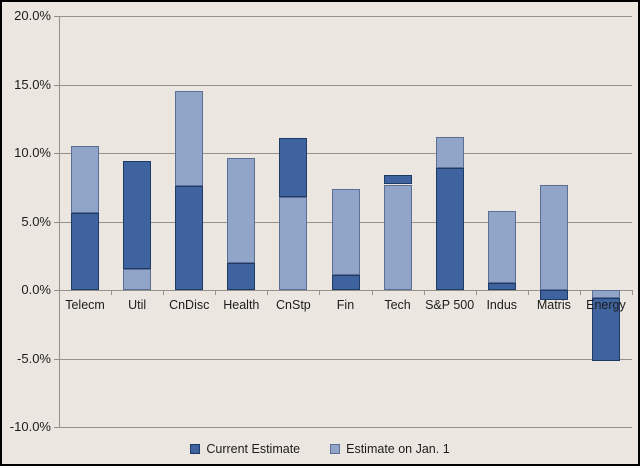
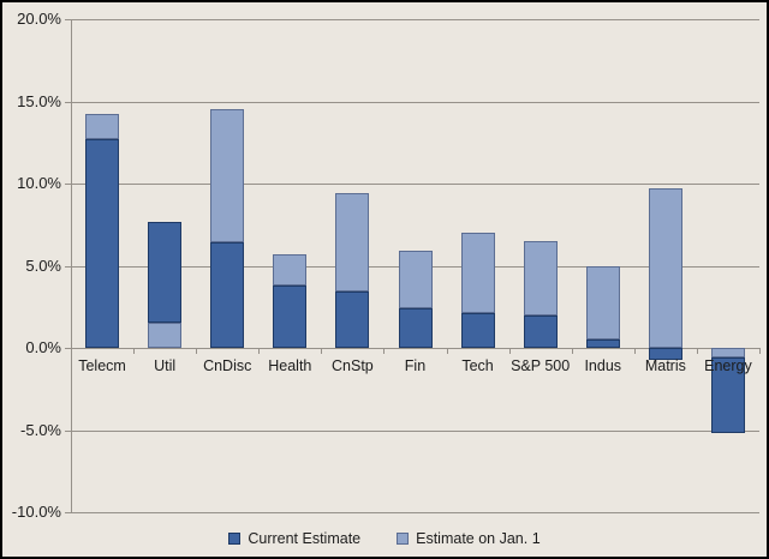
Current Estimate/Telecm: 5.6% -> 12.7%
Estimate on Jan. 1/Telecm: 10.5% -> 14.2%
Current Estimate/Util: 9.4% -> 7.7%
Current Estimate/CnDisc: 7.6% -> 6.4%
Current Estimate/Health: 2.0% -> 3.8%
Estimate on Jan. 1/Health: 9.6% -> 5.7%
Current Estimate/CnStp: 11.1% -> 3.4%
Estimate on Jan. 1/CnStp: 6.8% -> 9.4%
Current Estimate/Fin: 1.1% -> 2.4%
Estimate on Jan. 1/Fin: 7.4% -> 5.9%
Current Estimate/Tech: 8.4% -> 2.1%
Estimate on Jan. 1/Tech: 7.7% -> 7.0%
Current Estimate/S&P 500: 8.9% -> 2.0%
Estimate on Jan. 1/S&P 500: 11.2% -> 6.5%
Estimate on Jan. 1/Indus: 5.8% -> 5.0%
Estimate on Jan. 1/Matris: 7.7% -> 9.7%
